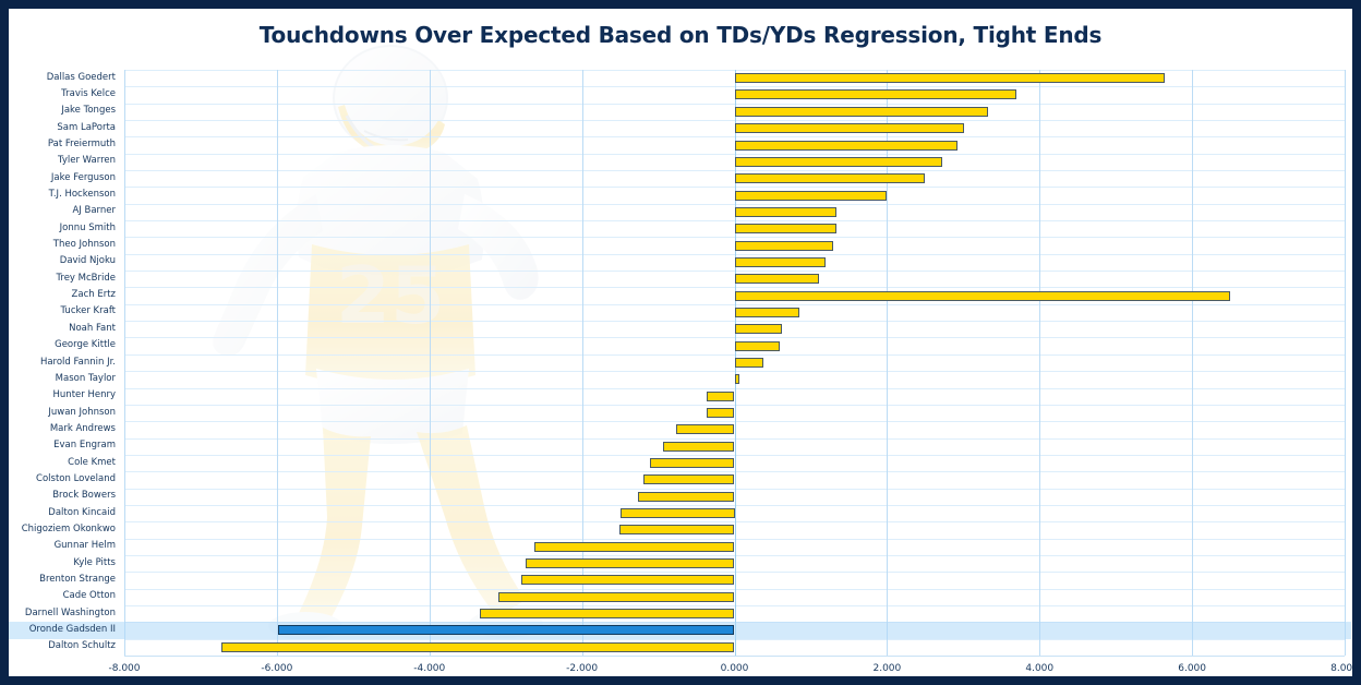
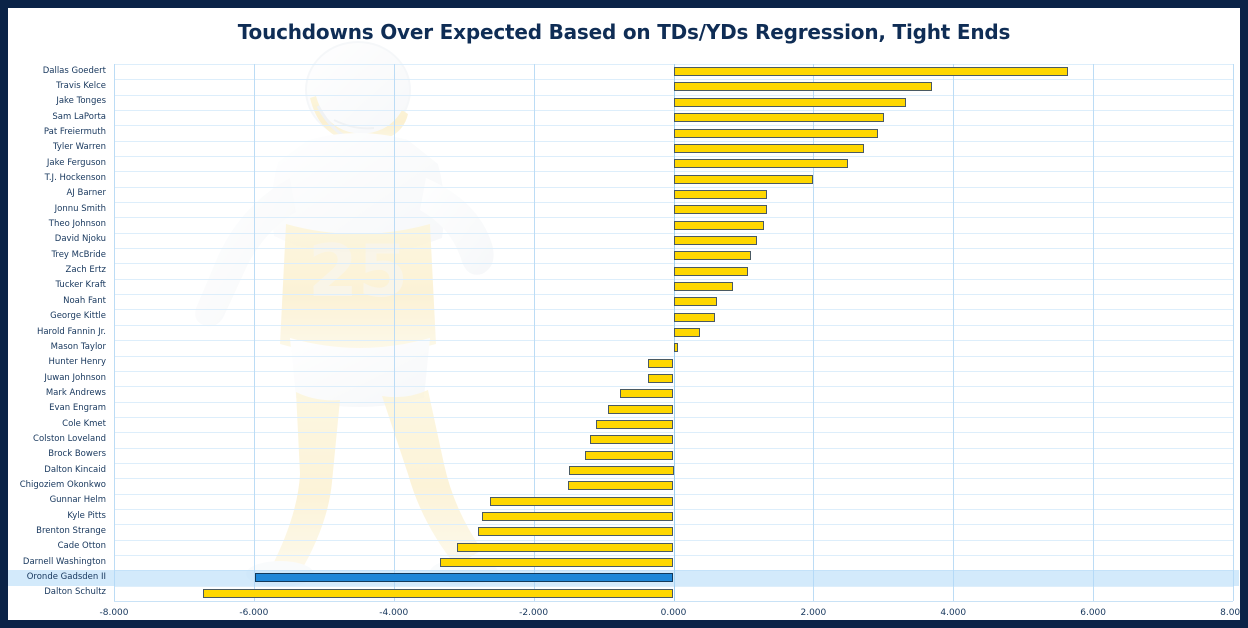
Zach Ertz: 6.5 -> 1.1
